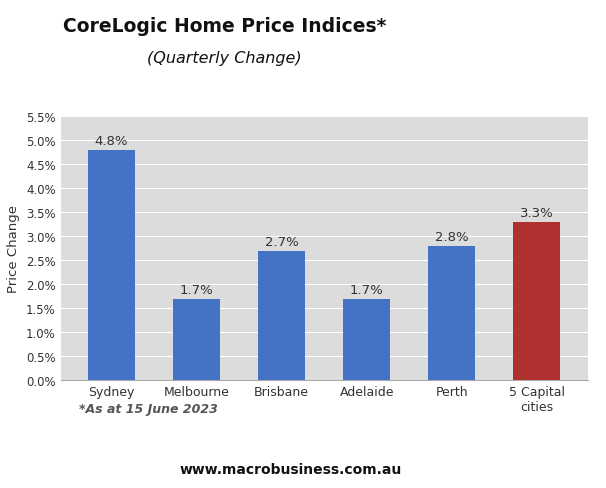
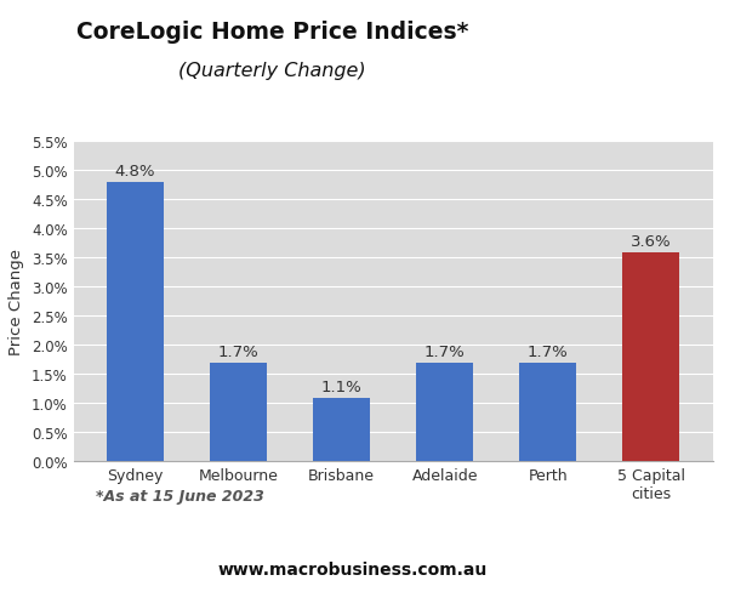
Brisbane: 2.7% -> 1.1%
Perth: 2.8% -> 1.7%
5 Capital cities: 3.3% -> 3.6%
